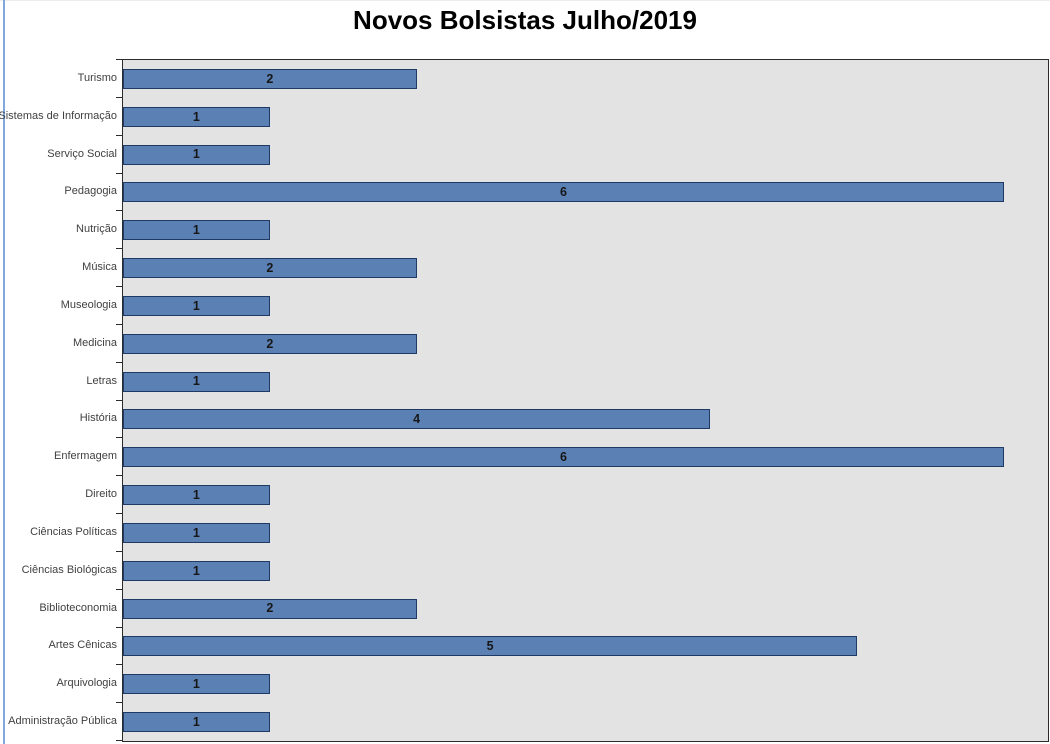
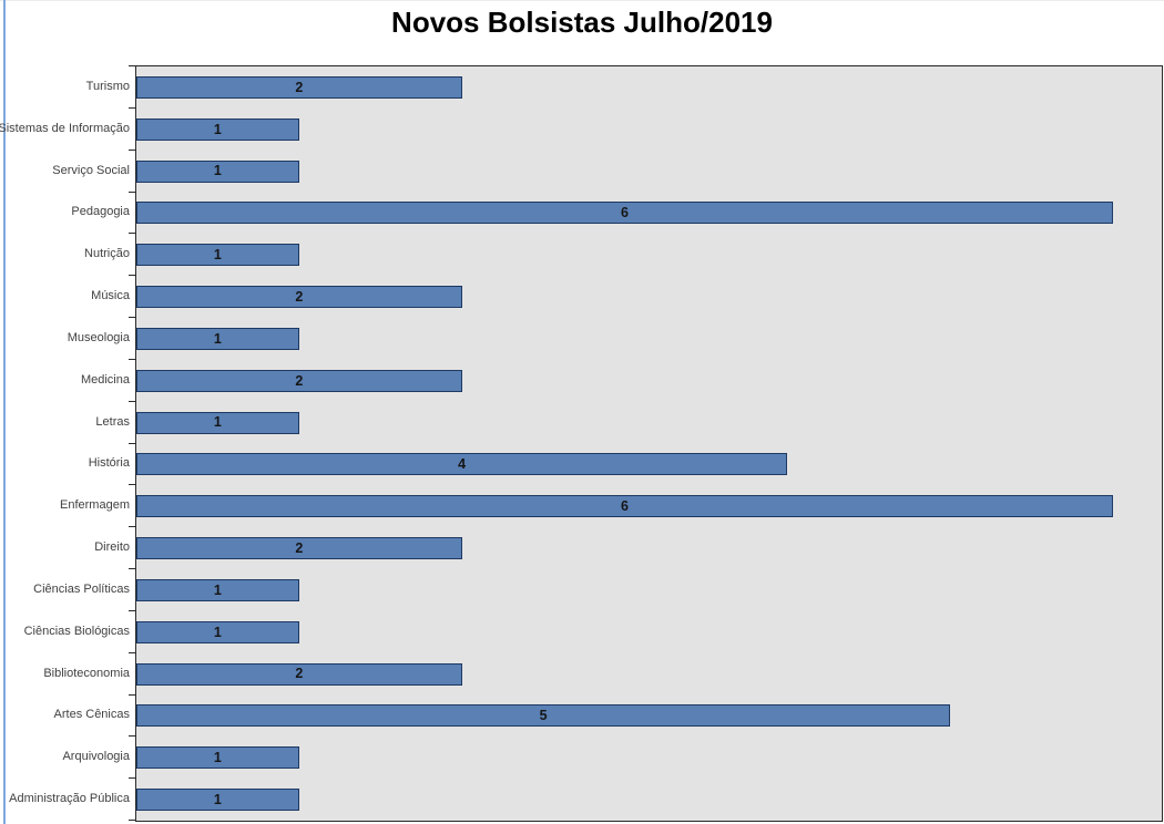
Direito: 1 -> 2
